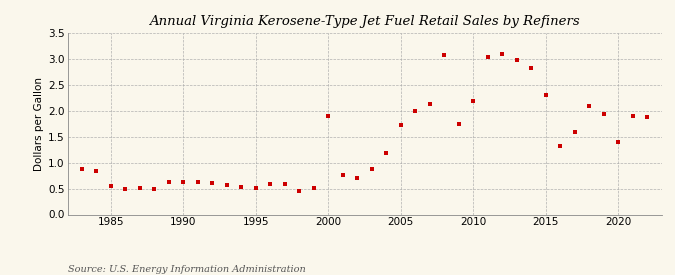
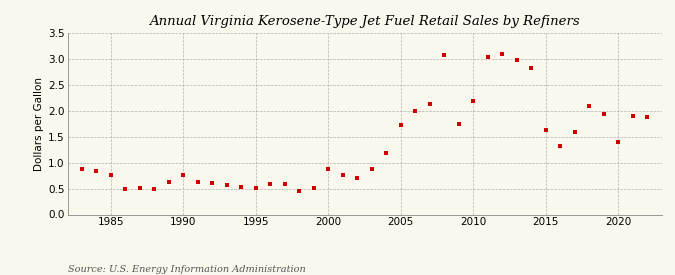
1985: 0.54 -> 0.77
1990: 0.62 -> 0.77
2000: 1.90 -> 0.88
2015: 2.30 -> 1.63
